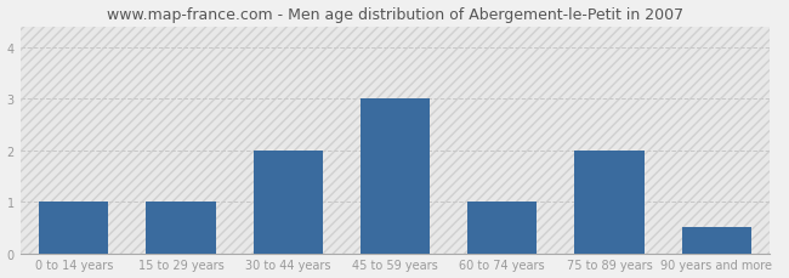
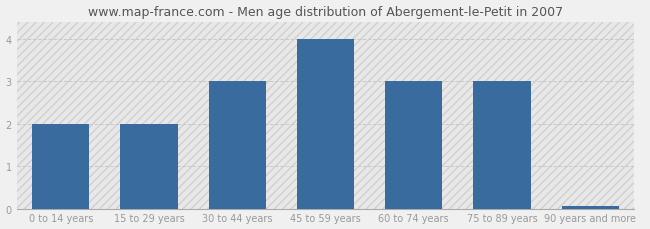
0 to 14 years: 1.00 -> 2.00
15 to 29 years: 1.00 -> 2.00
30 to 44 years: 2.00 -> 3.00
45 to 59 years: 3.00 -> 4.00
60 to 74 years: 1.00 -> 3.00
75 to 89 years: 2.00 -> 3.00
90 years and more: 0.50 -> 0.07
